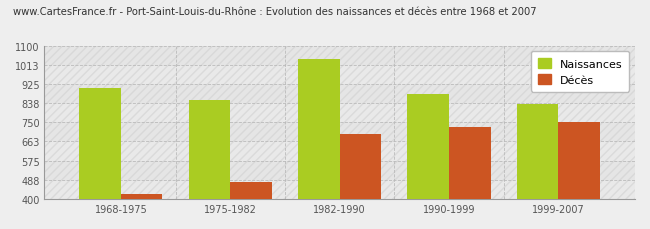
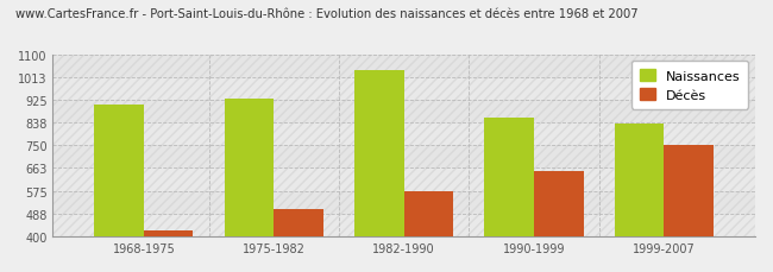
Naissances/1975-1982: 850 -> 930
Décès/1975-1982: 480 -> 507
Décès/1982-1990: 695 -> 575
Naissances/1990-1999: 880 -> 855
Décès/1990-1999: 730 -> 650
